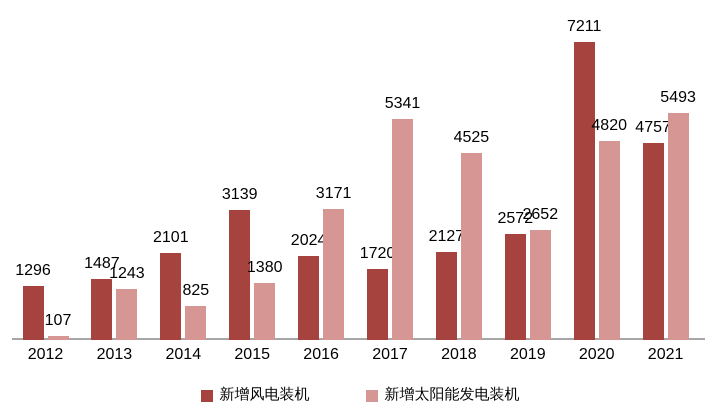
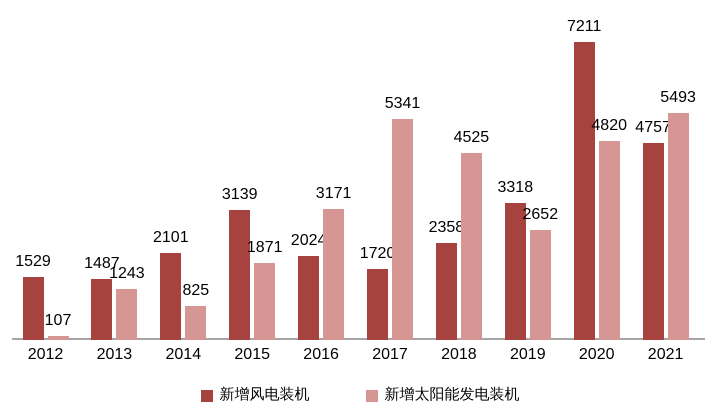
新增风电装机/2012: 1296 -> 1529
新增太阳能发电装机/2015: 1380 -> 1871
新增风电装机/2018: 2127 -> 2358
新增风电装机/2019: 2572 -> 3318
